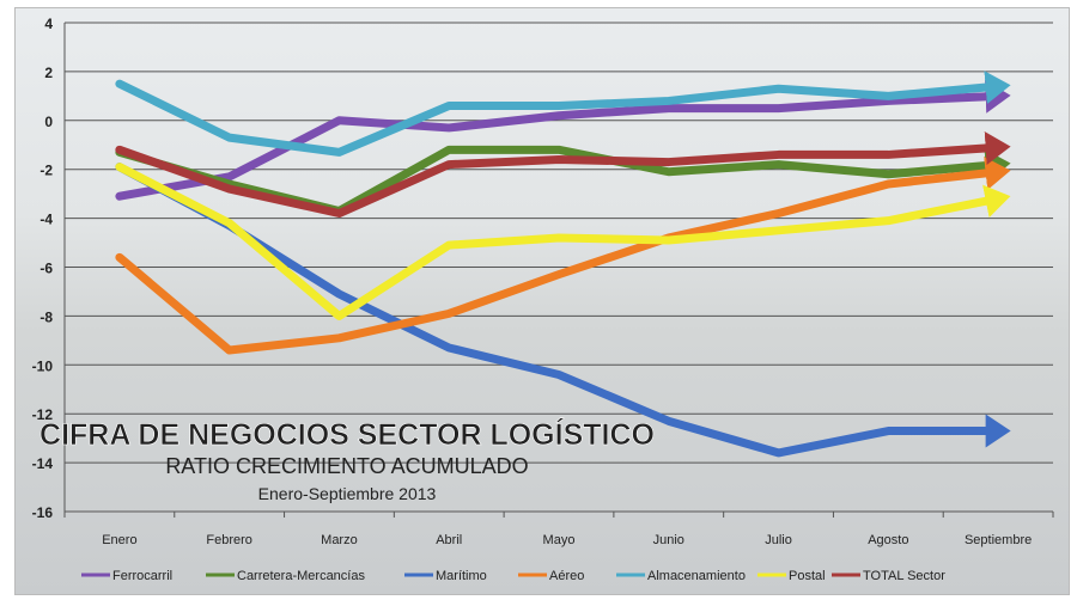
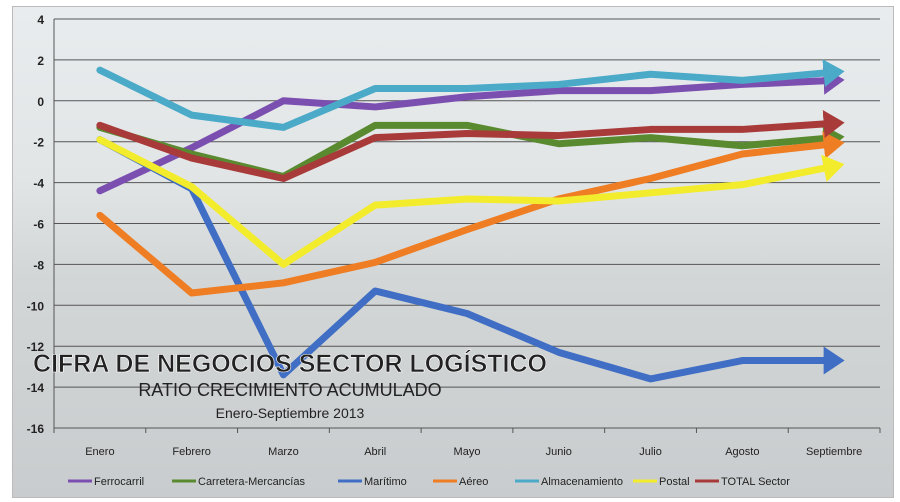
Ferrocarril/Enero: -3.1 -> -4.4
Marítimo/Marzo: -7.1 -> -13.4
